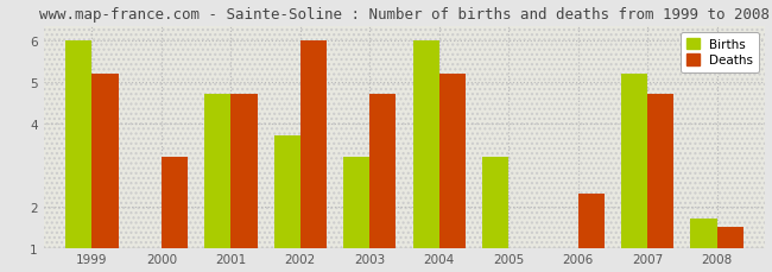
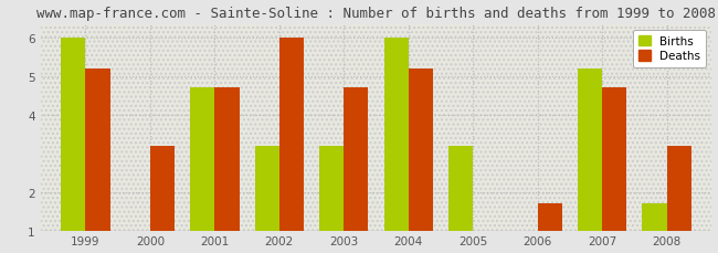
Births/2002: 3.7 -> 3.2
Deaths/2006: 2.3 -> 1.7
Deaths/2008: 1.5 -> 3.2
